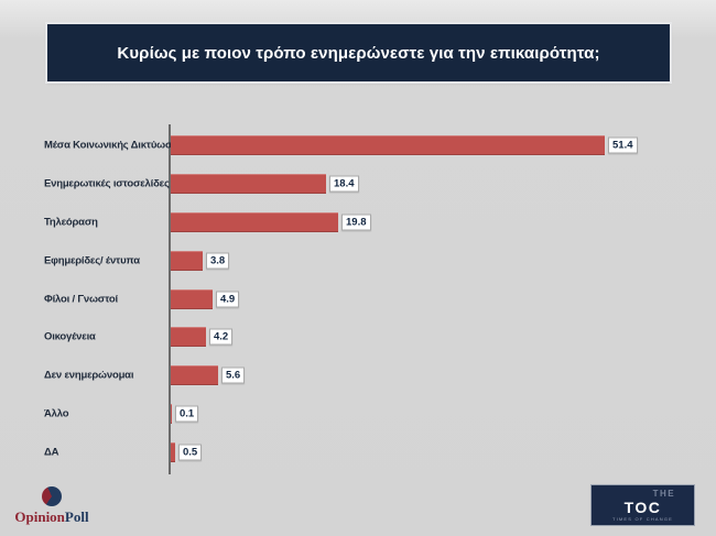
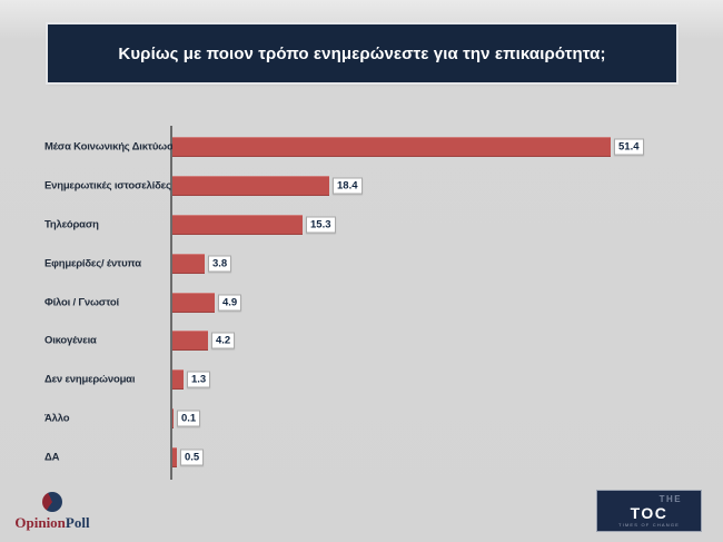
Τηλεόραση: 19.8 -> 15.3
Δεν ενημερώνομαι: 5.6 -> 1.3
